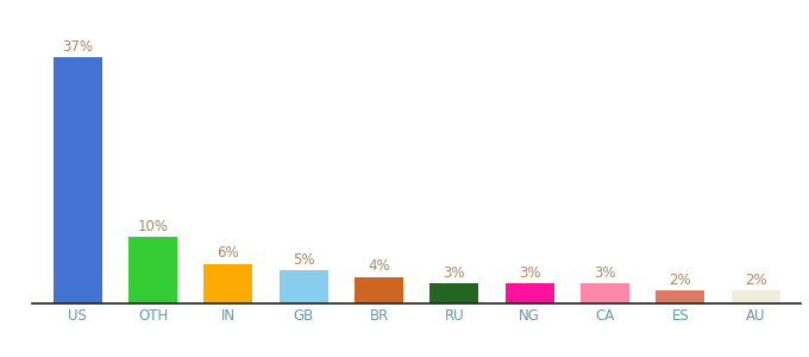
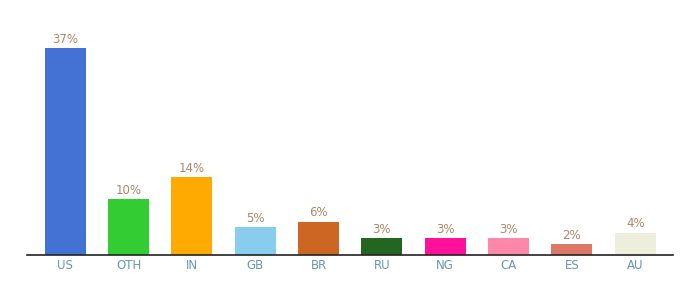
IN: 6% -> 14%
BR: 4% -> 6%
AU: 2% -> 4%
